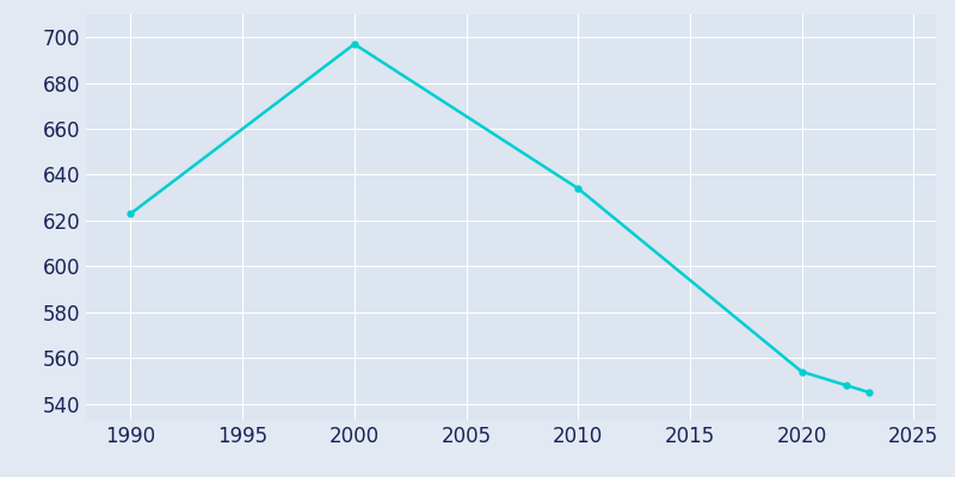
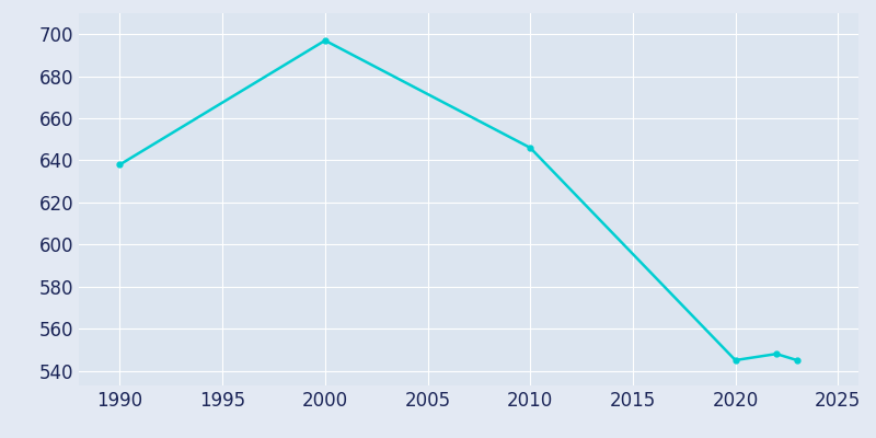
1990: 623 -> 638
2010: 634 -> 646
2020: 554 -> 545
